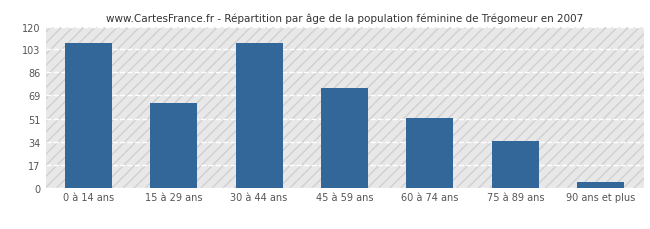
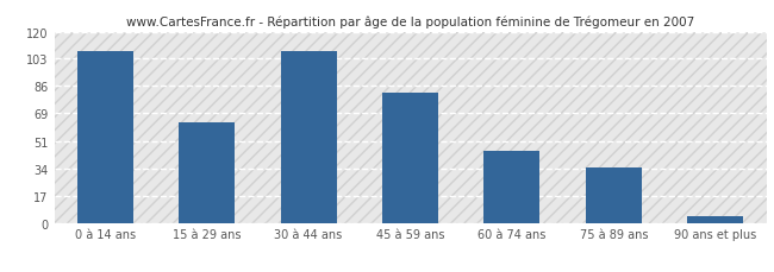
45 à 59 ans: 74 -> 82
60 à 74 ans: 52 -> 45
